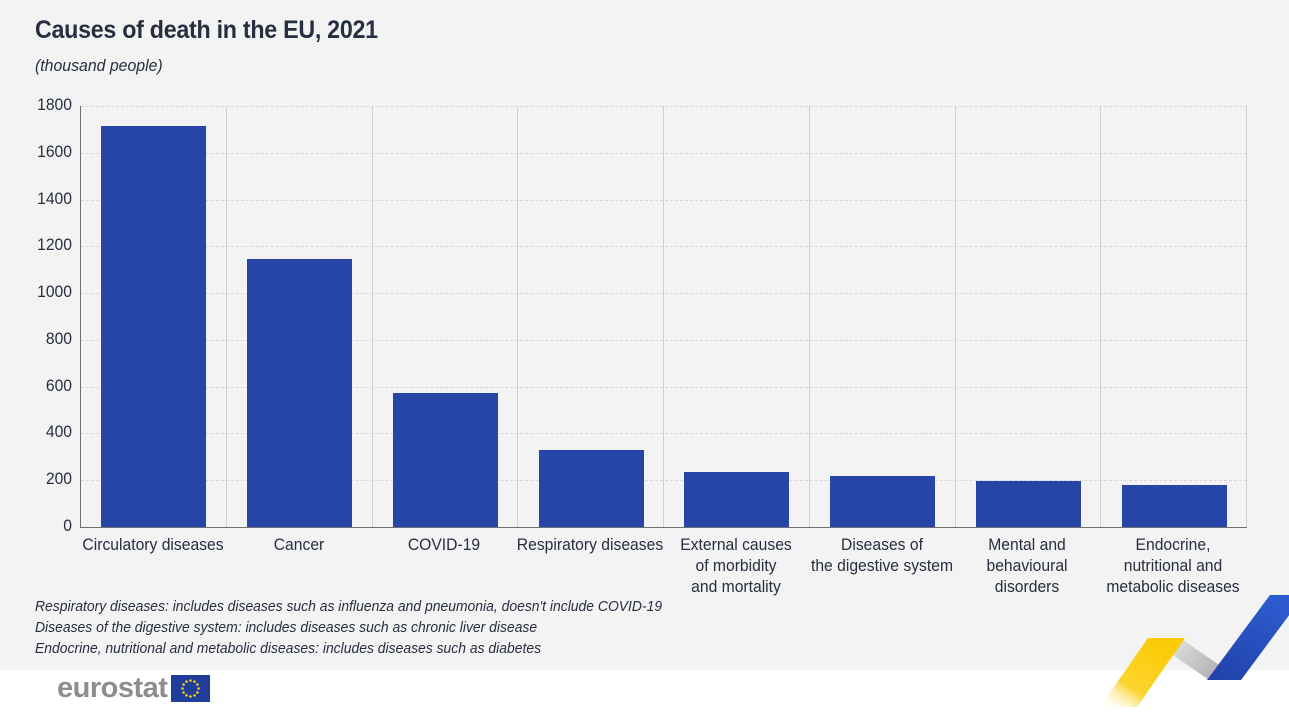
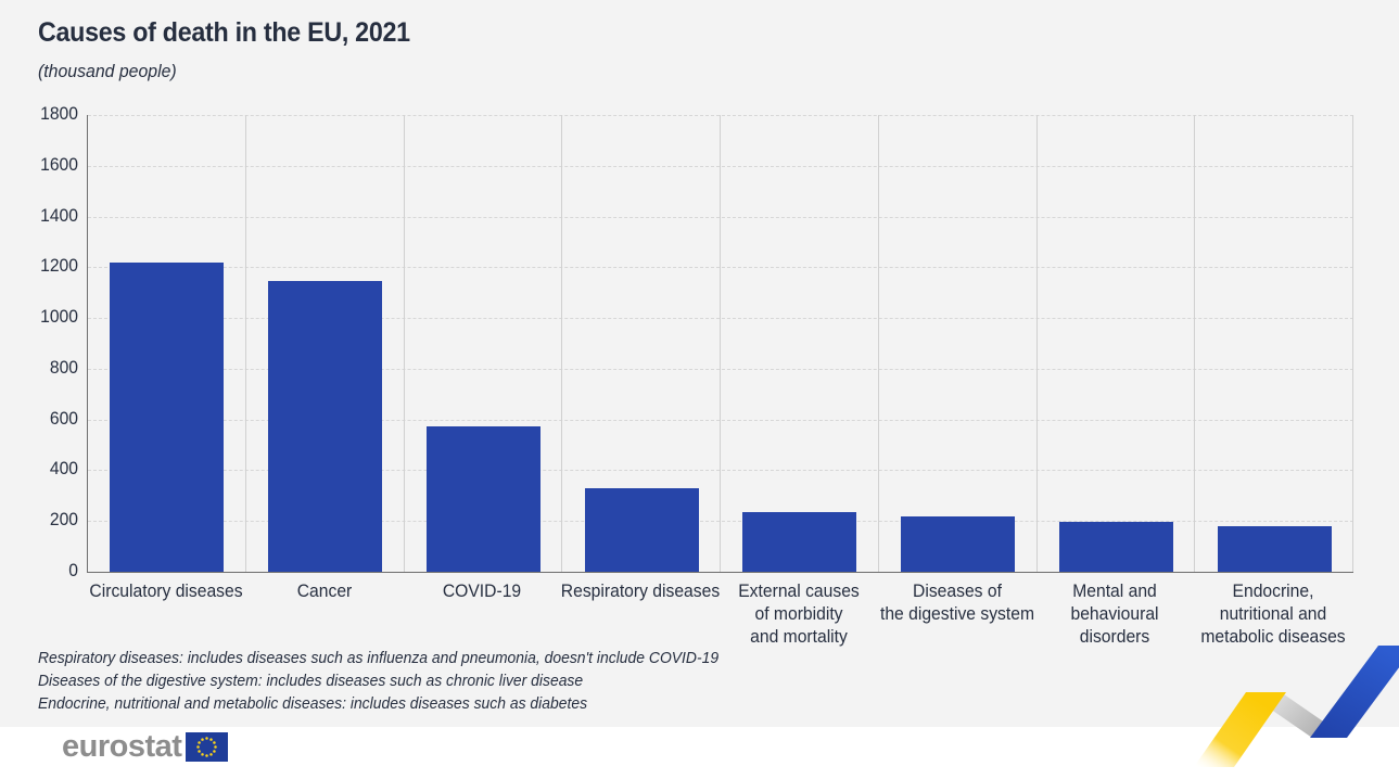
Circulatory diseases: 1710 -> 1220
